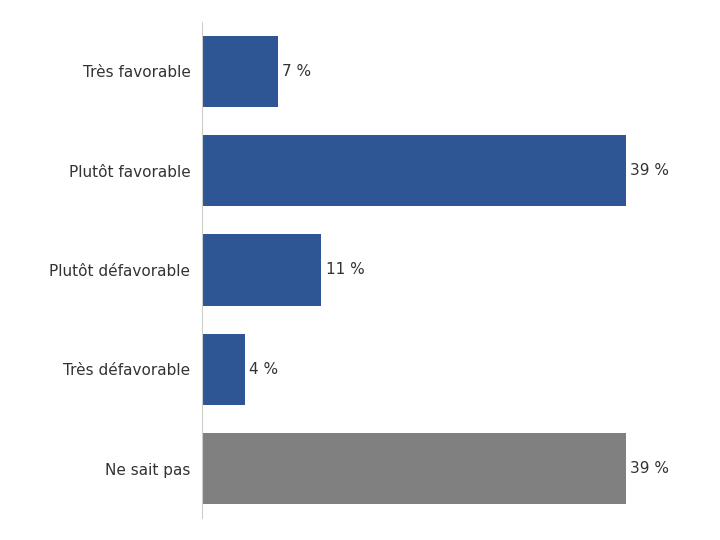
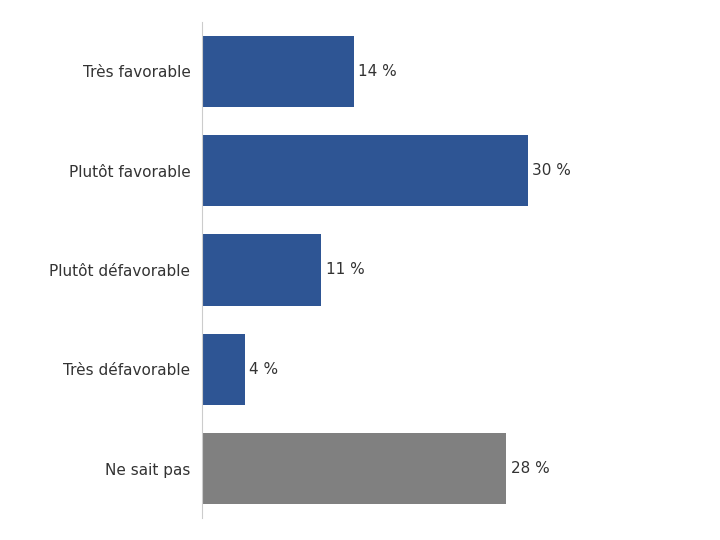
Très favorable: 7 -> 14
Plutôt favorable: 39 -> 30
Ne sait pas: 39 -> 28
